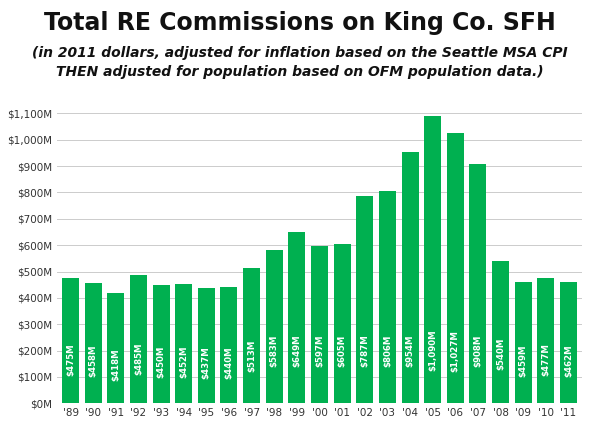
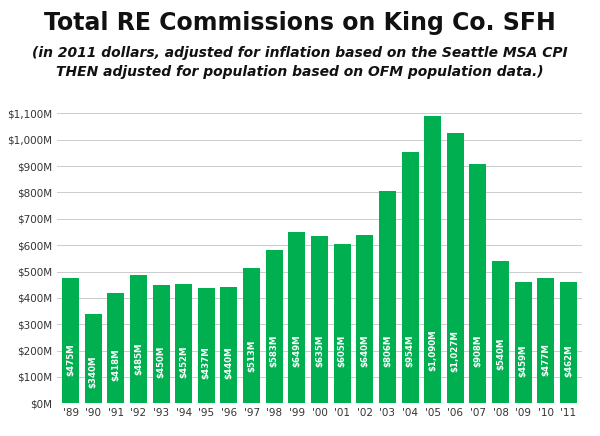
'90: $458M -> $340M
'00: $597M -> $635M
'02: $787M -> $640M
